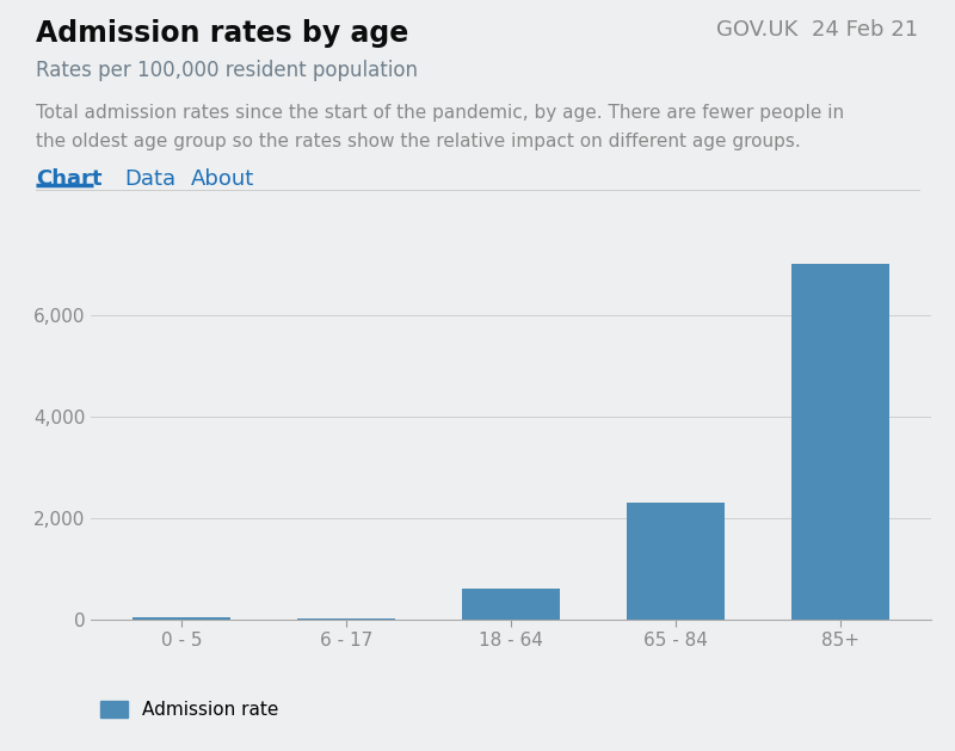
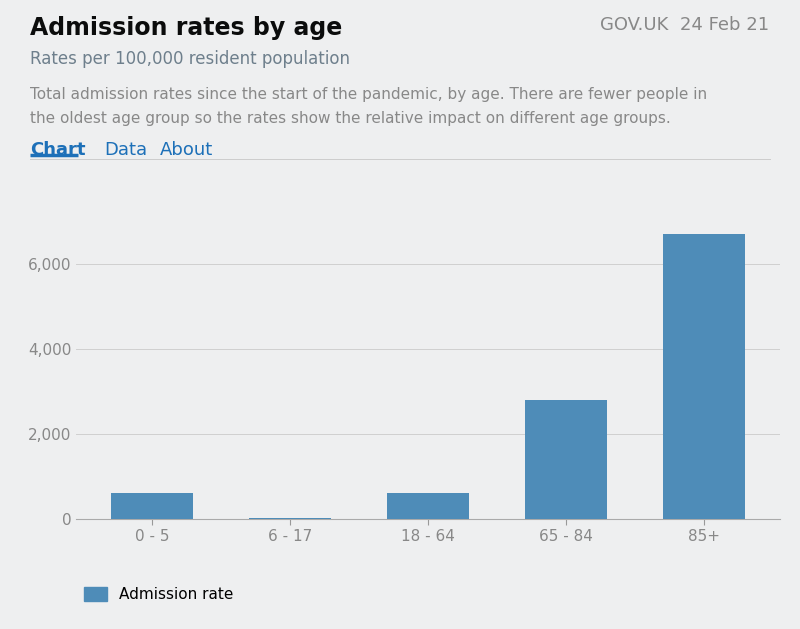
0 - 5: 50 -> 600
65 - 84: 2,300 -> 2,800
85+: 7,000 -> 6,700
